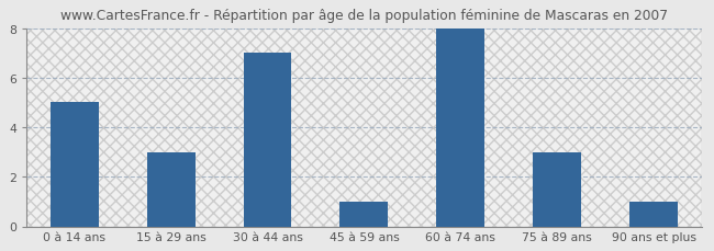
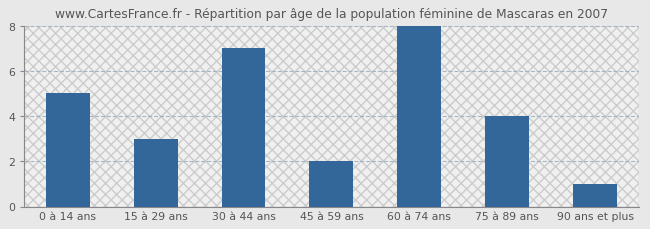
45 à 59 ans: 1 -> 2
75 à 89 ans: 3 -> 4
